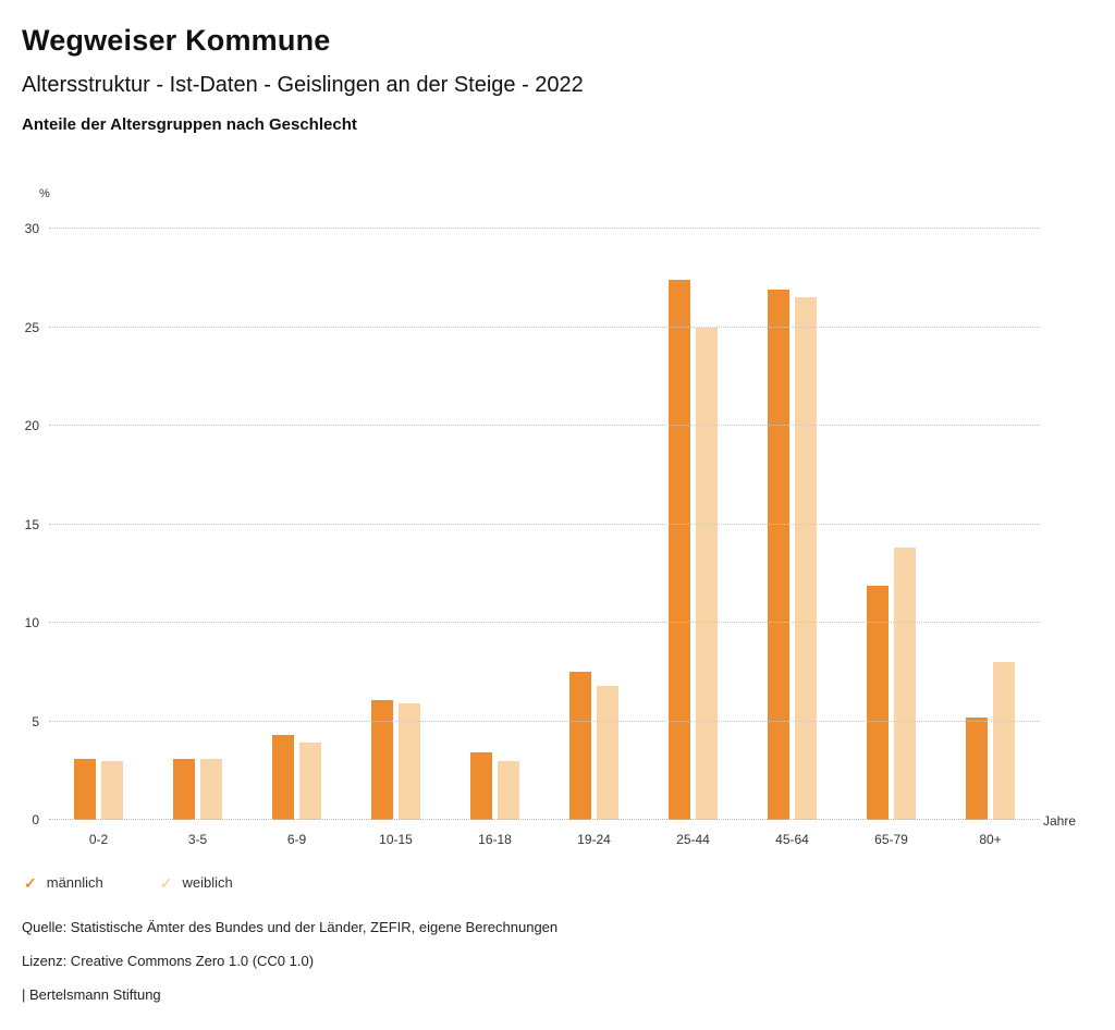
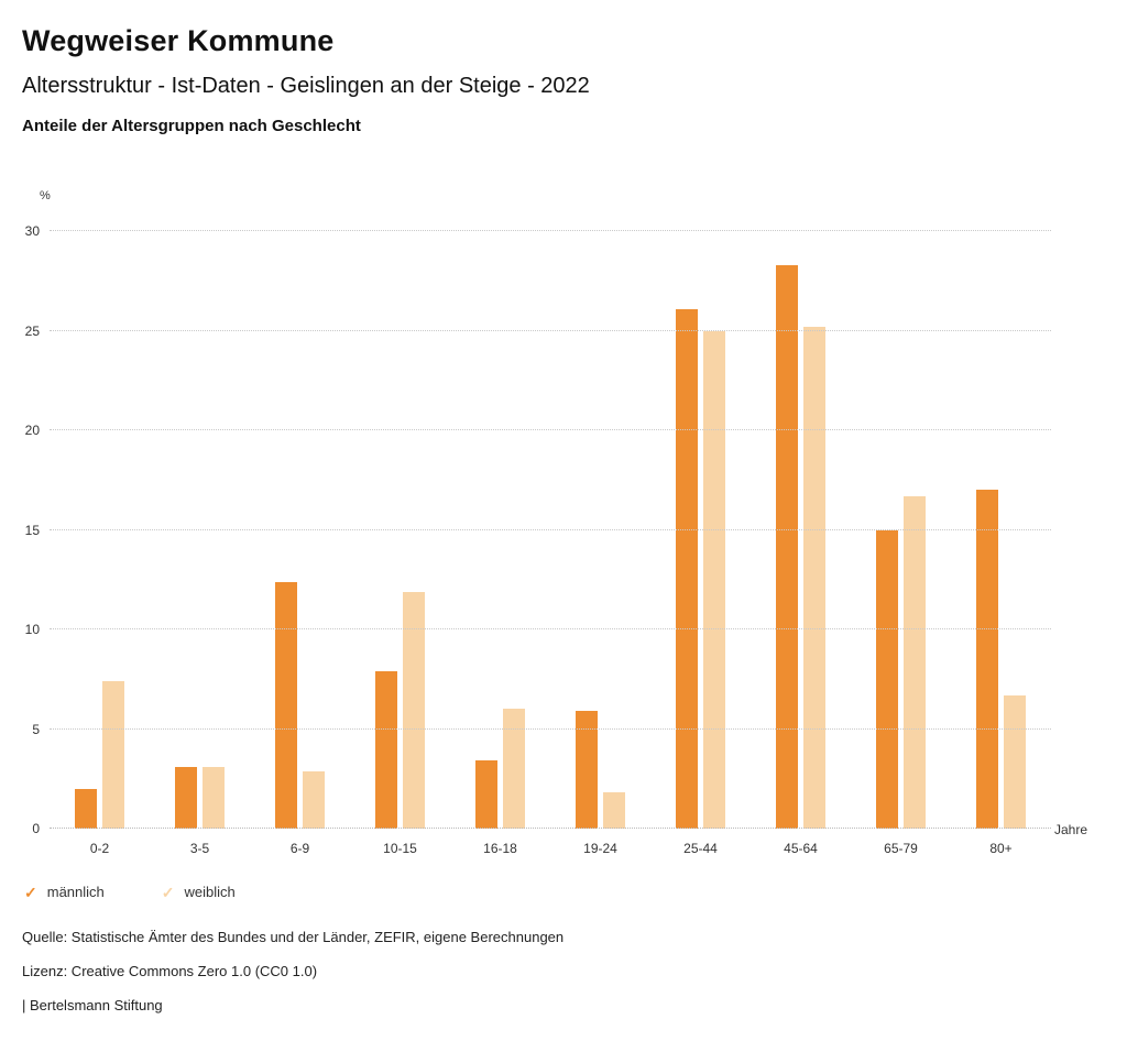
männlich/0-2: 3.1 -> 2.0
weiblich/0-2: 3.0 -> 7.4
männlich/6-9: 4.3 -> 12.4
weiblich/6-9: 3.9 -> 2.9
männlich/10-15: 6.1 -> 7.9
weiblich/10-15: 5.9 -> 11.9
weiblich/16-18: 3.0 -> 6.0
männlich/19-24: 7.5 -> 5.9
weiblich/19-24: 6.8 -> 1.8
männlich/25-44: 27.4 -> 26.1
männlich/45-64: 26.9 -> 28.3
weiblich/45-64: 26.5 -> 25.2
männlich/65-79: 11.9 -> 15.0
weiblich/65-79: 13.8 -> 16.7
männlich/80+: 5.2 -> 17.0
weiblich/80+: 8.0 -> 6.7
